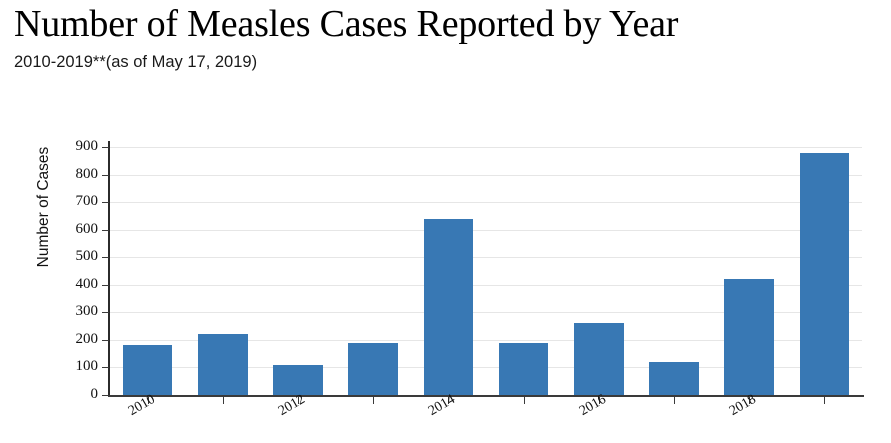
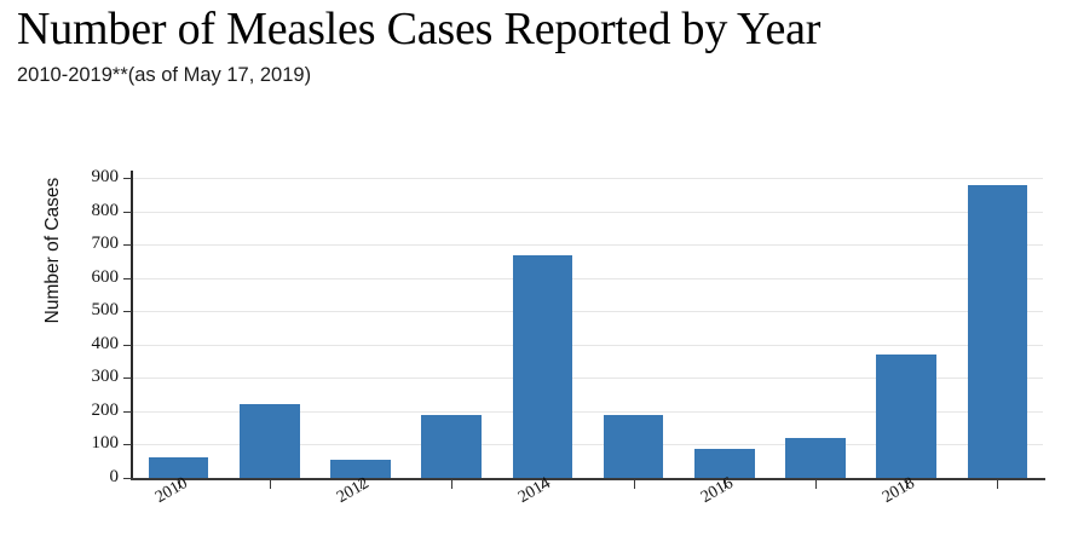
2010: 180 -> 60
2012: 110 -> 60
2014: 640 -> 670
2016: 260 -> 90
2018: 420 -> 370
